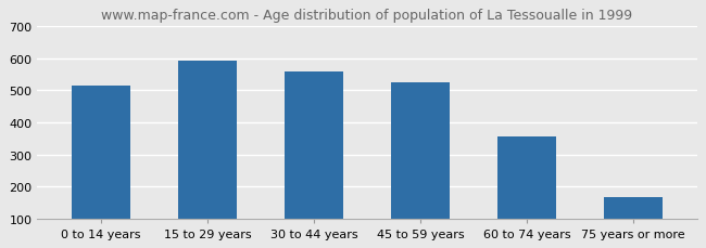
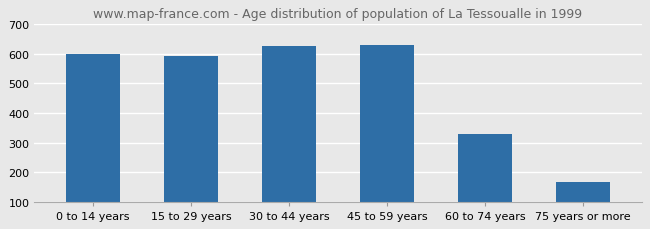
0 to 14 years: 515 -> 600
30 to 44 years: 560 -> 626
45 to 59 years: 525 -> 630
60 to 74 years: 355 -> 330
